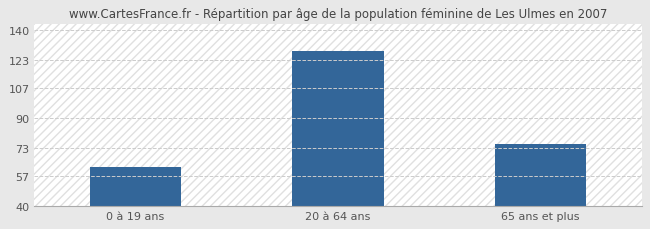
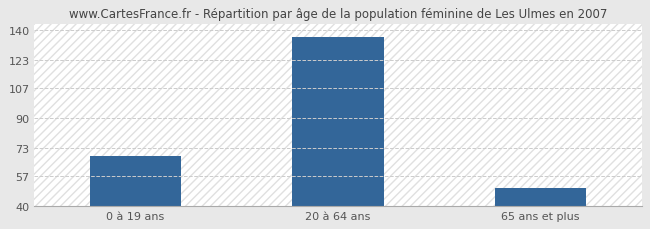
0 à 19 ans: 62 -> 68
20 à 64 ans: 128 -> 136
65 ans et plus: 75 -> 50
